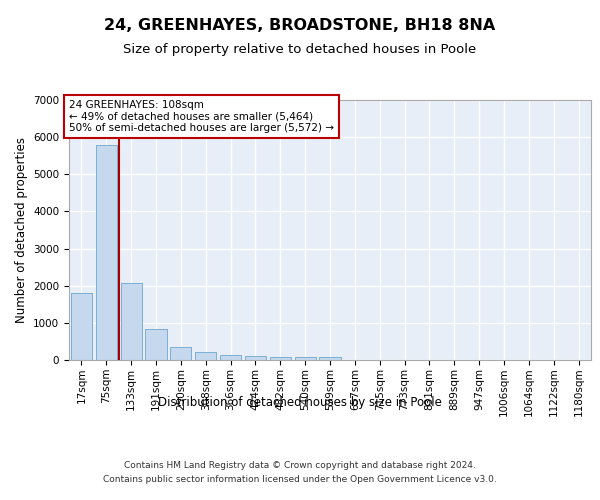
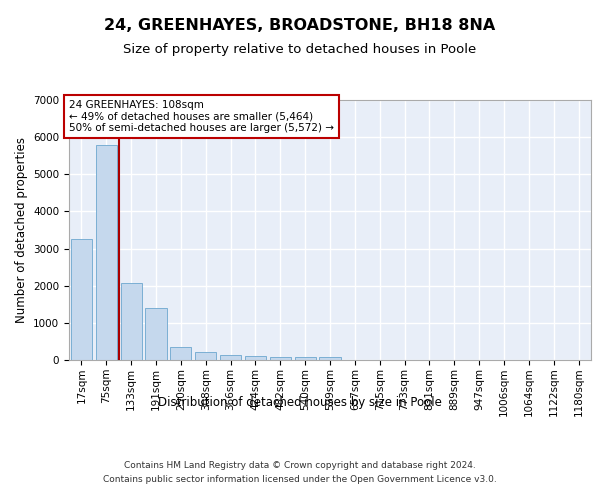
17sqm: 1800 -> 3250
191sqm: 830 -> 1400
